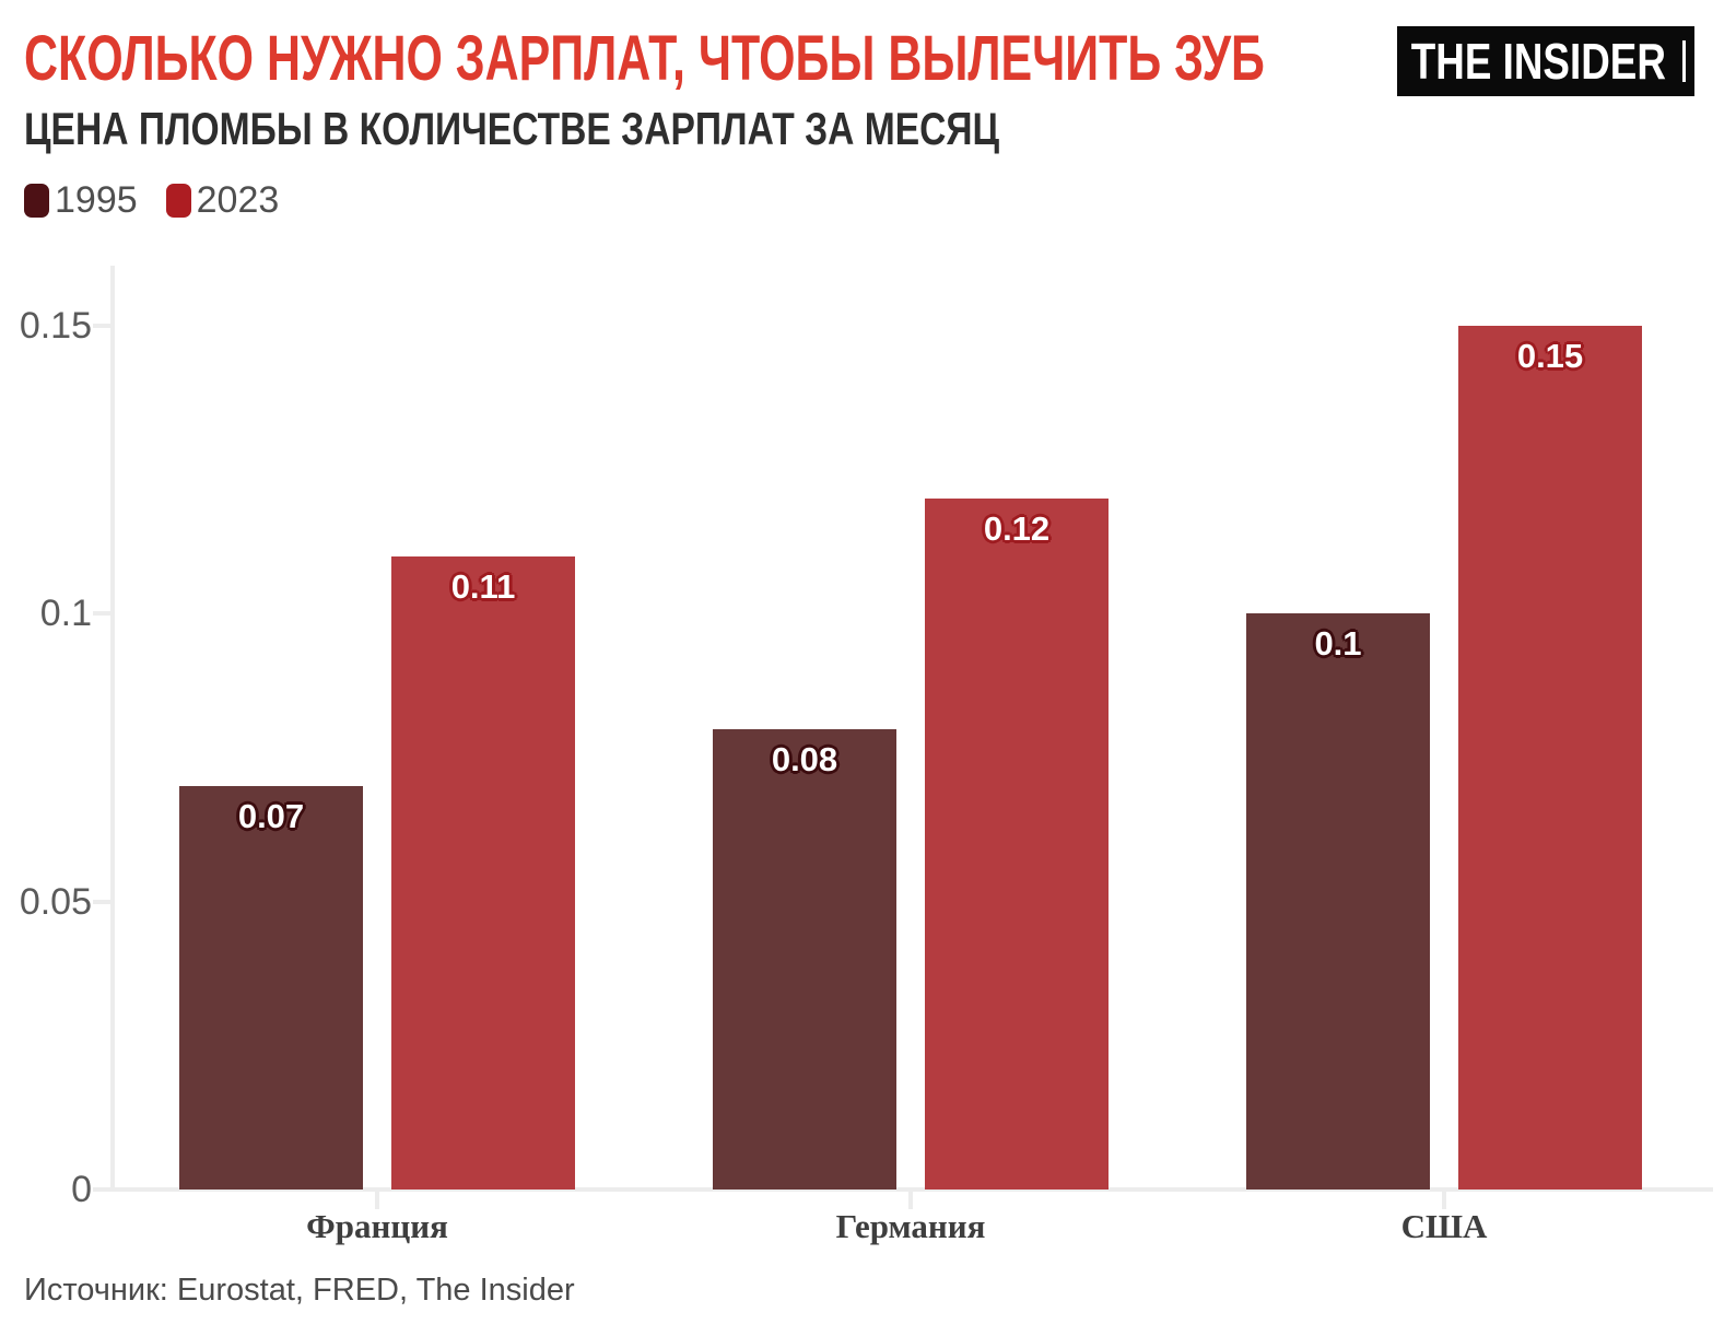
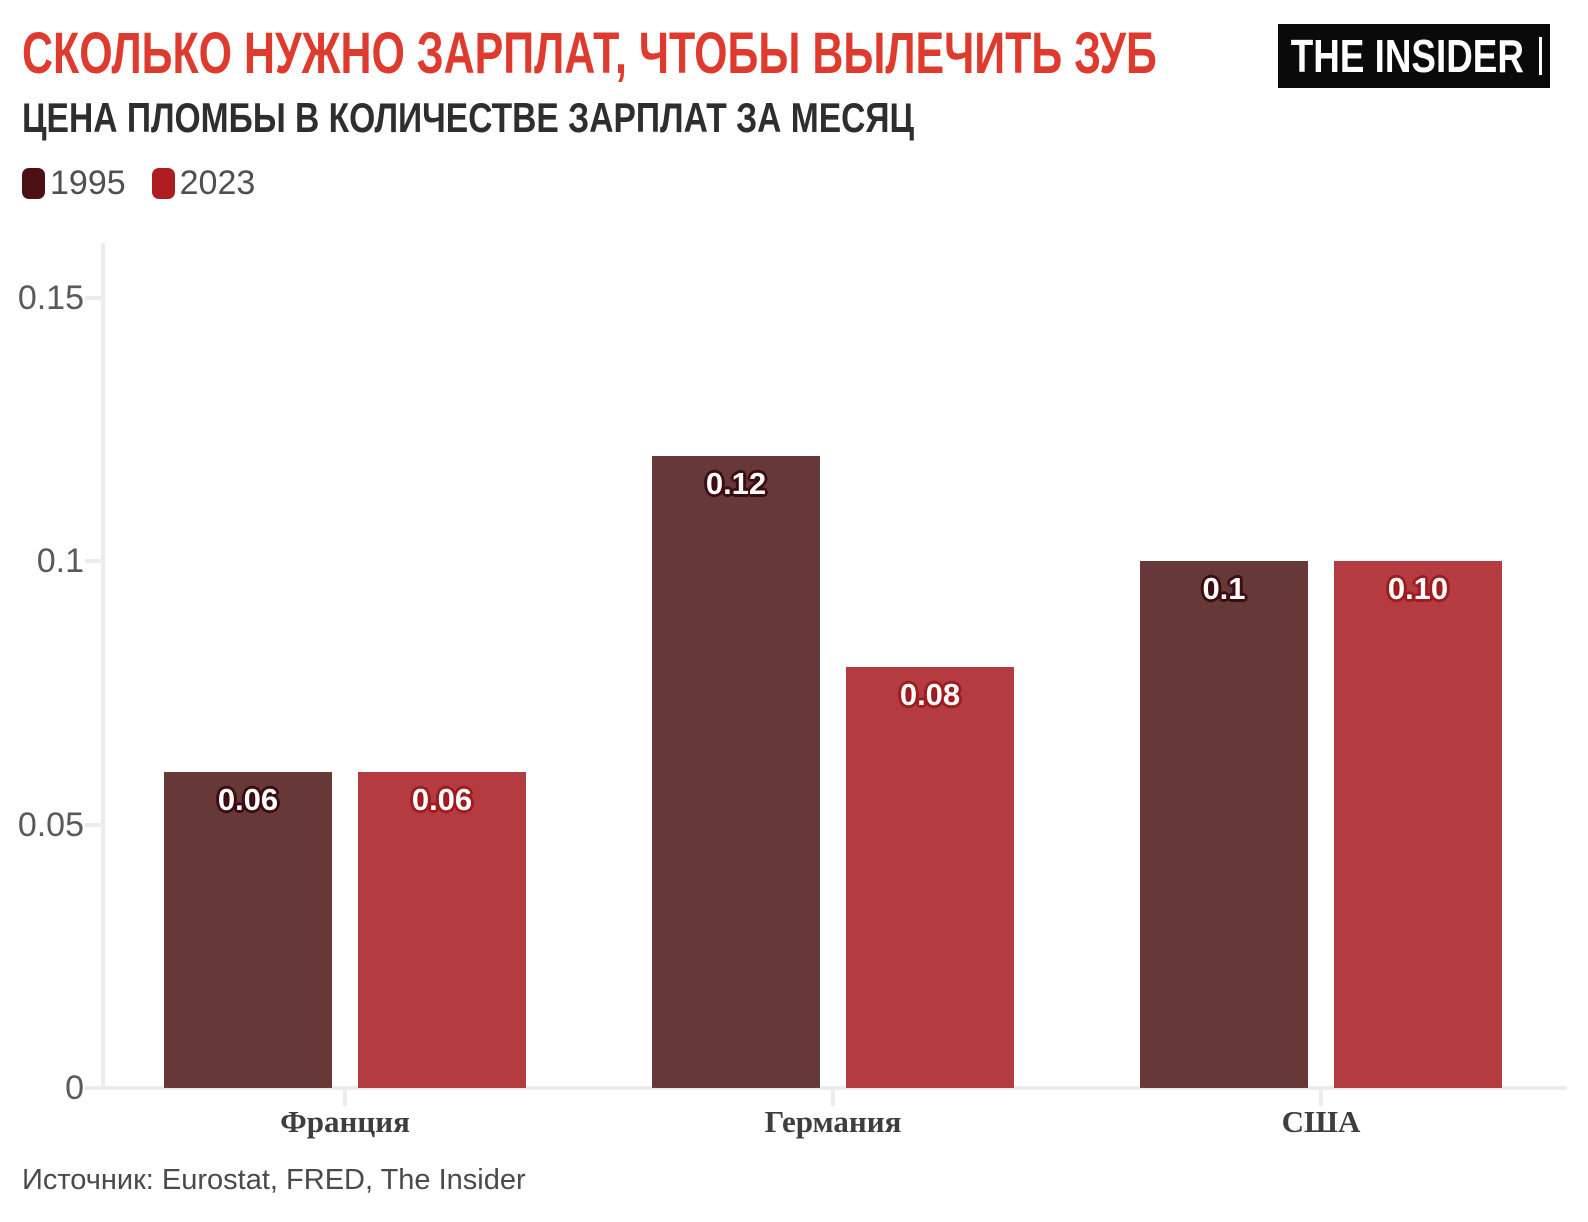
1995/Франция: 0.07 -> 0.06
2023/Франция: 0.11 -> 0.06
1995/Германия: 0.08 -> 0.12
2023/Германия: 0.12 -> 0.08
2023/США: 0.15 -> 0.10
